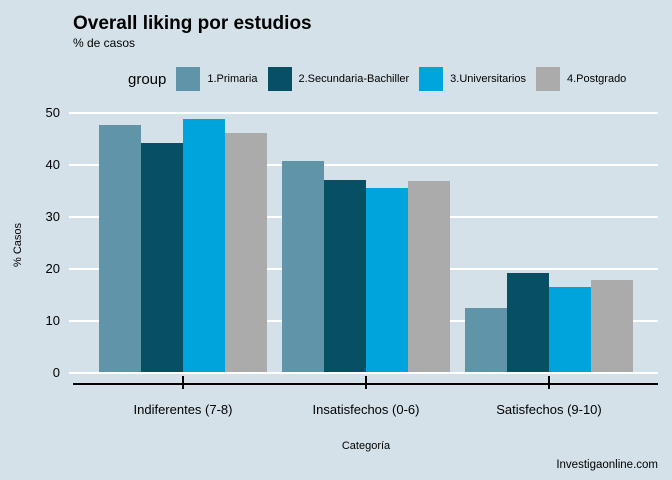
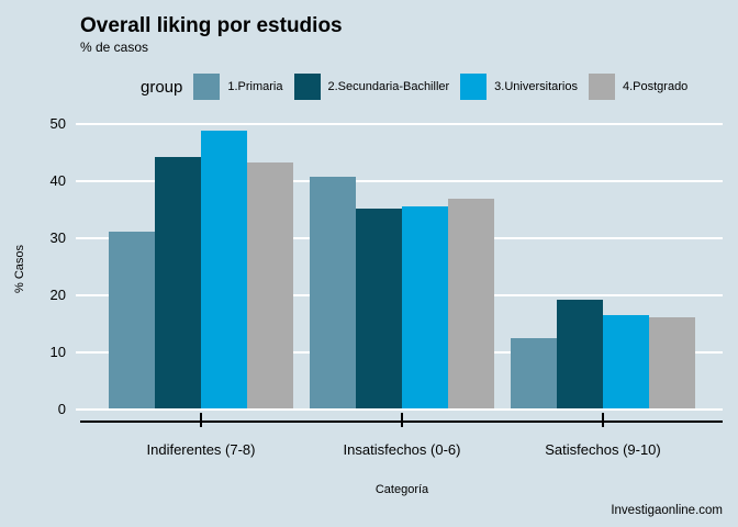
1.Primaria/Indiferentes (7-8): 48 -> 31
4.Postgrado/Indiferentes (7-8): 46 -> 43
2.Secundaria-Bachiller/Insatisfechos (0-6): 37 -> 35
4.Postgrado/Satisfechos (9-10): 18 -> 16
